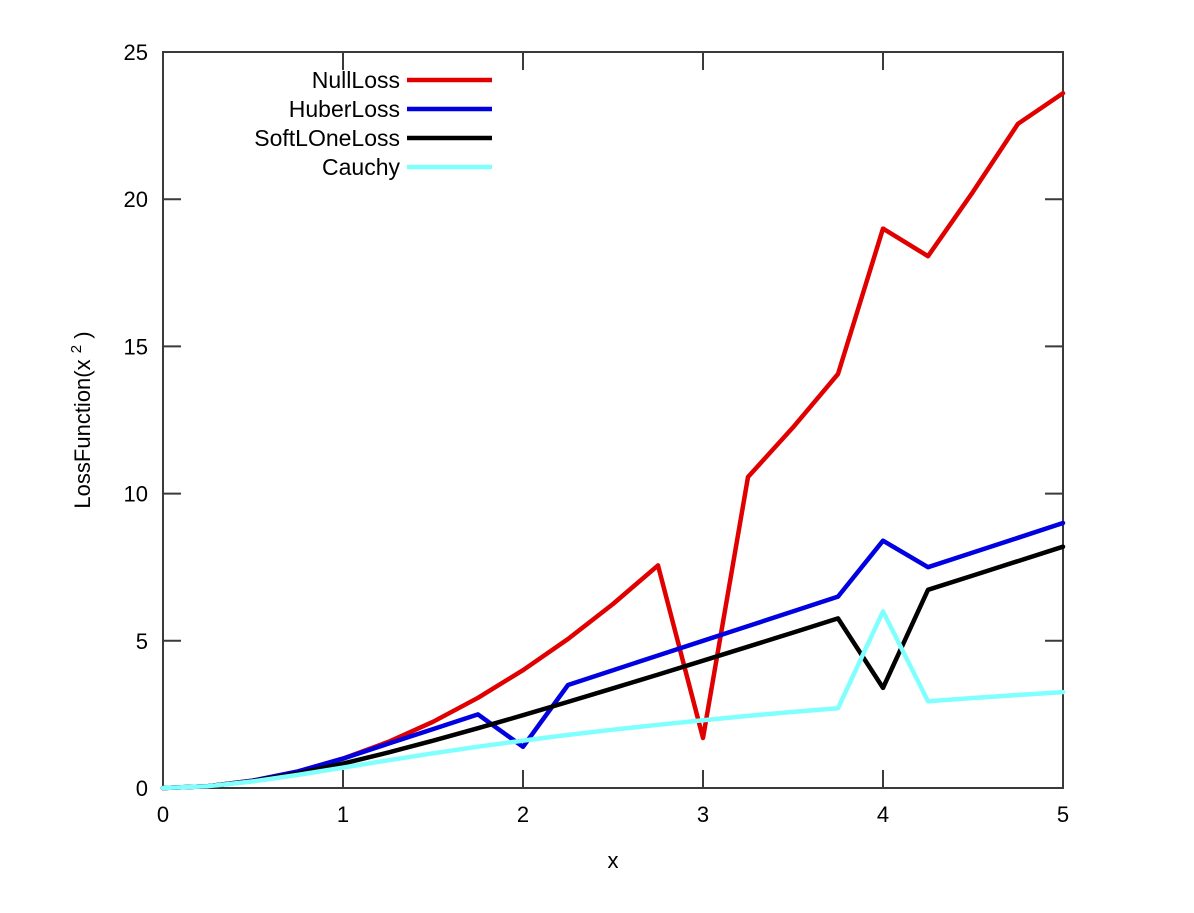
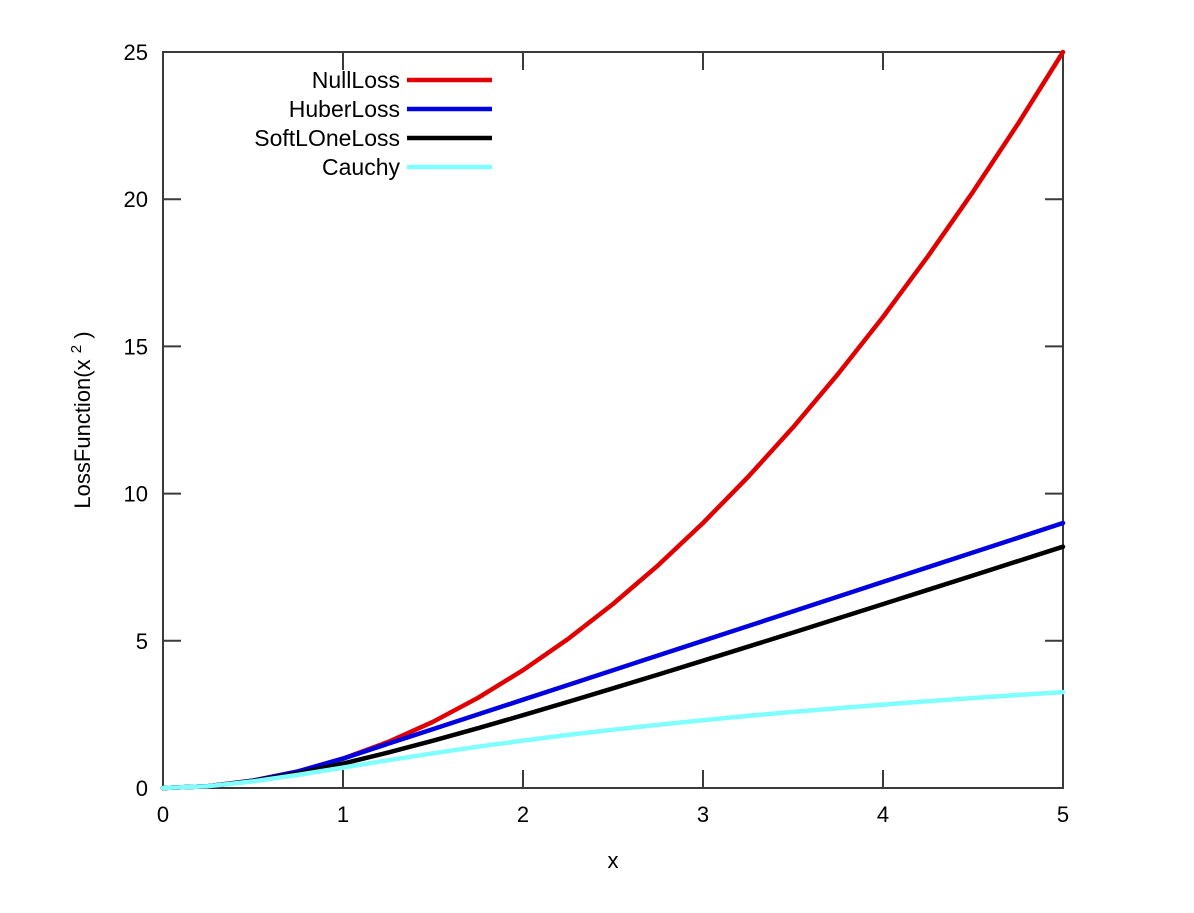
HuberLoss/2: 1.4 -> 3.0
NullLoss/3: 1.7 -> 9.0
NullLoss/4: 19.0 -> 16.0
HuberLoss/4: 8.4 -> 7.0
SoftLOneLoss/4: 3.4 -> 6.2
Cauchy/4: 6.0 -> 2.8
NullLoss/5: 23.6 -> 25.0
